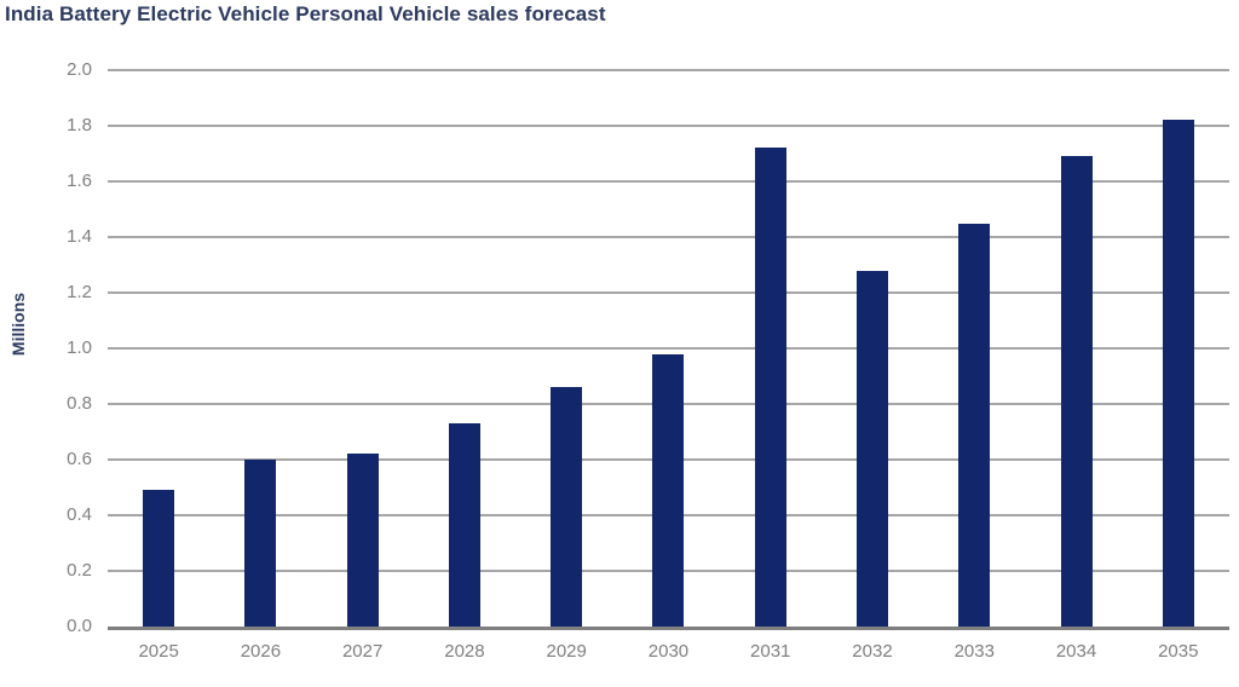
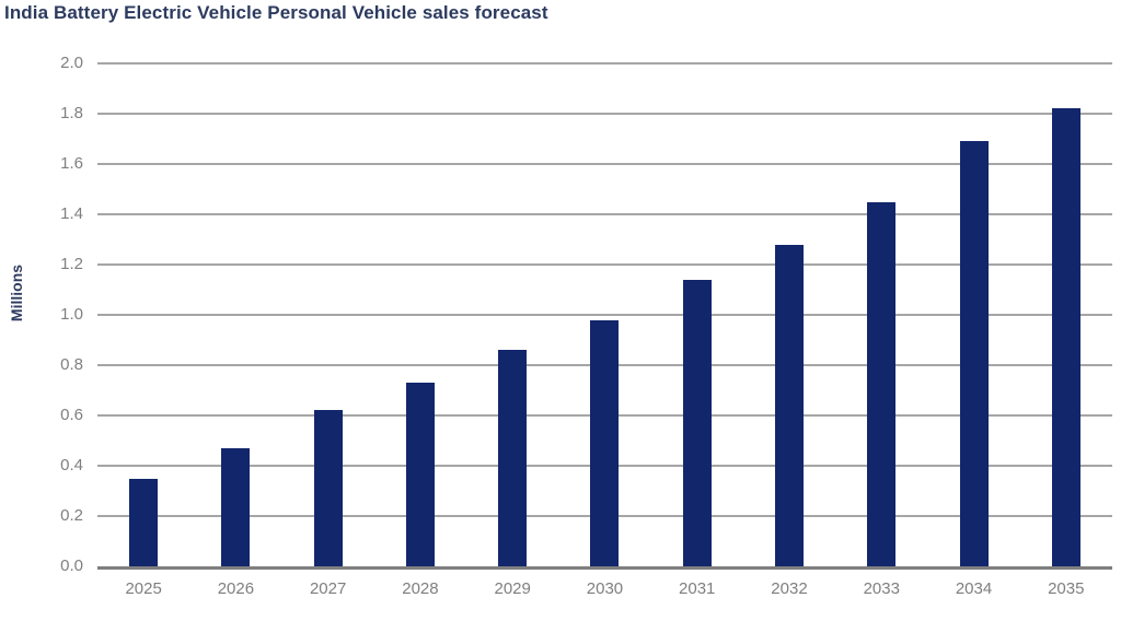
2025: 0.49 -> 0.35
2026: 0.60 -> 0.47
2031: 1.72 -> 1.14
